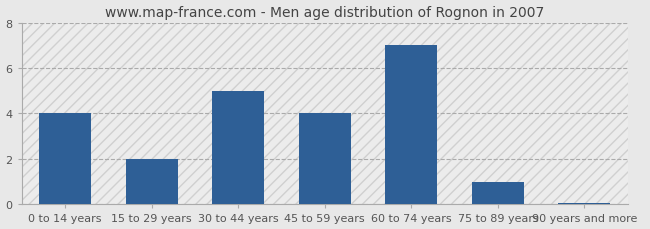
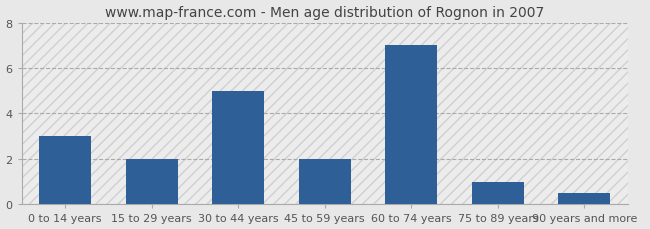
0 to 14 years: 4.00 -> 3.00
45 to 59 years: 4.00 -> 2.00
90 years and more: 0.07 -> 0.50
